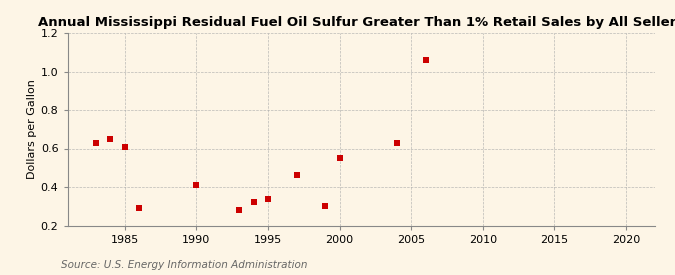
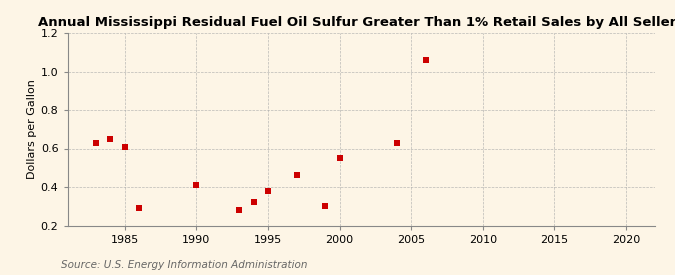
1995: 0.34 -> 0.38
